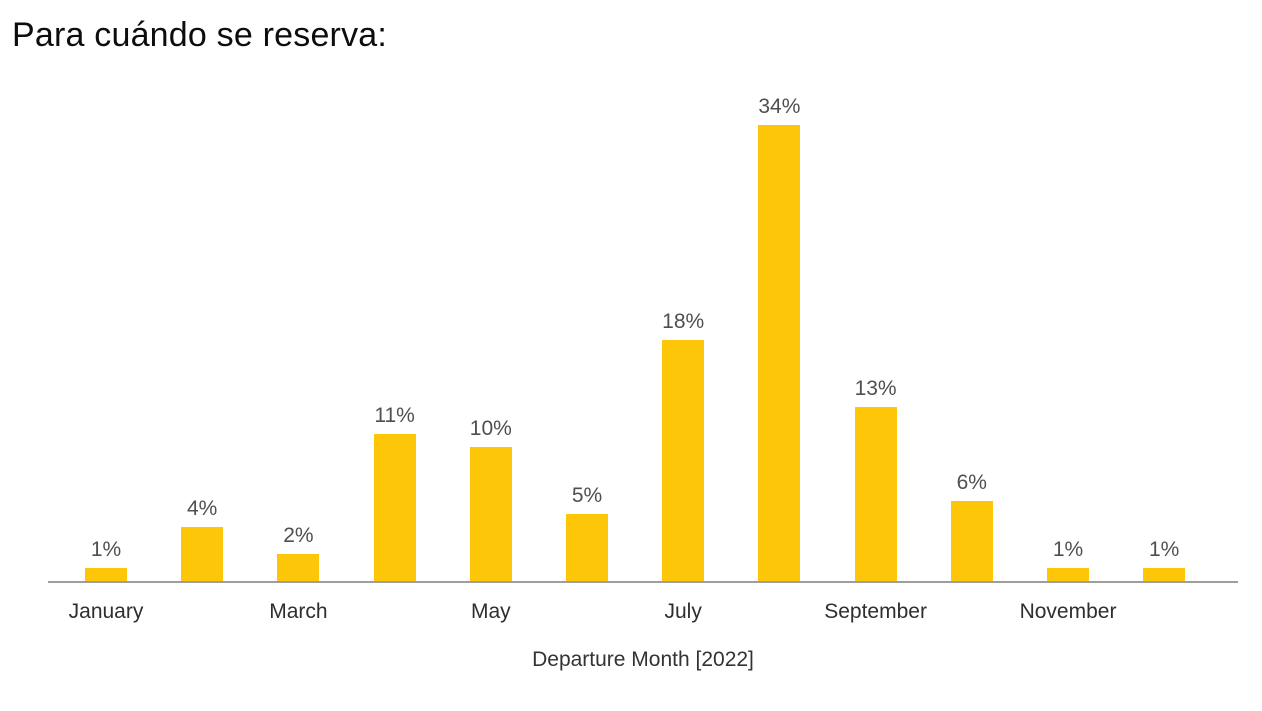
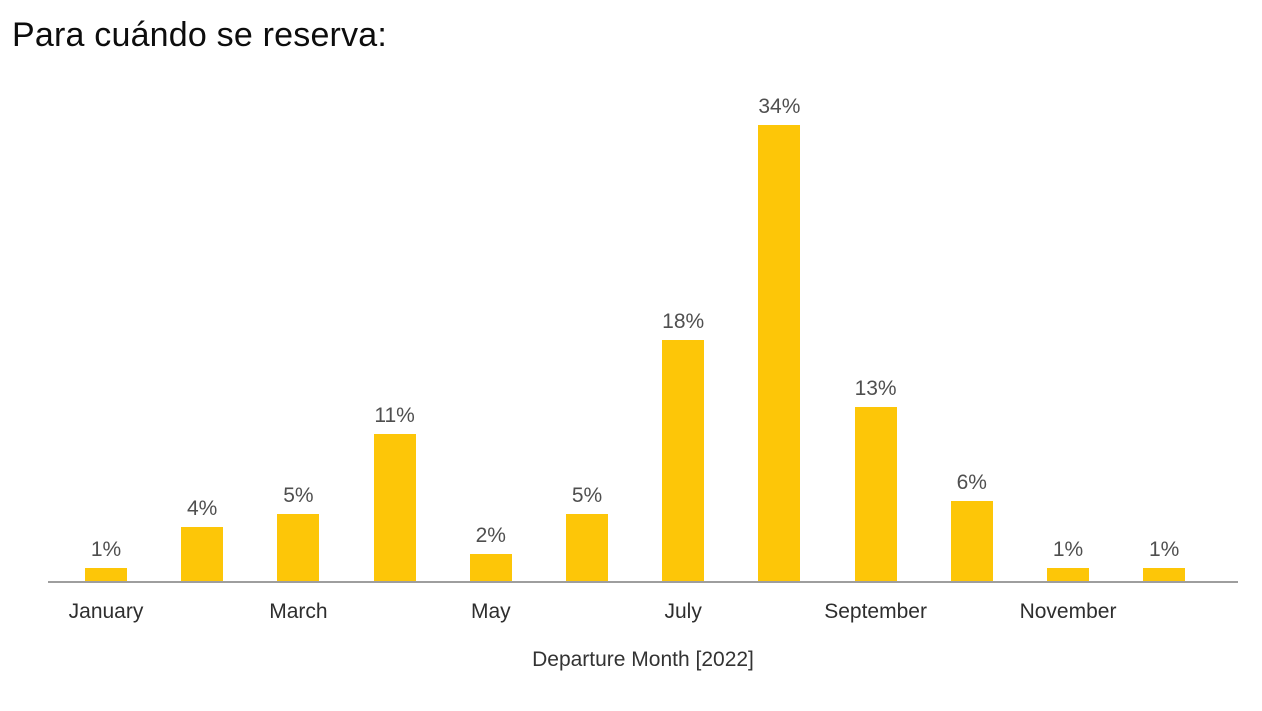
March: 2% -> 5%
May: 10% -> 2%
